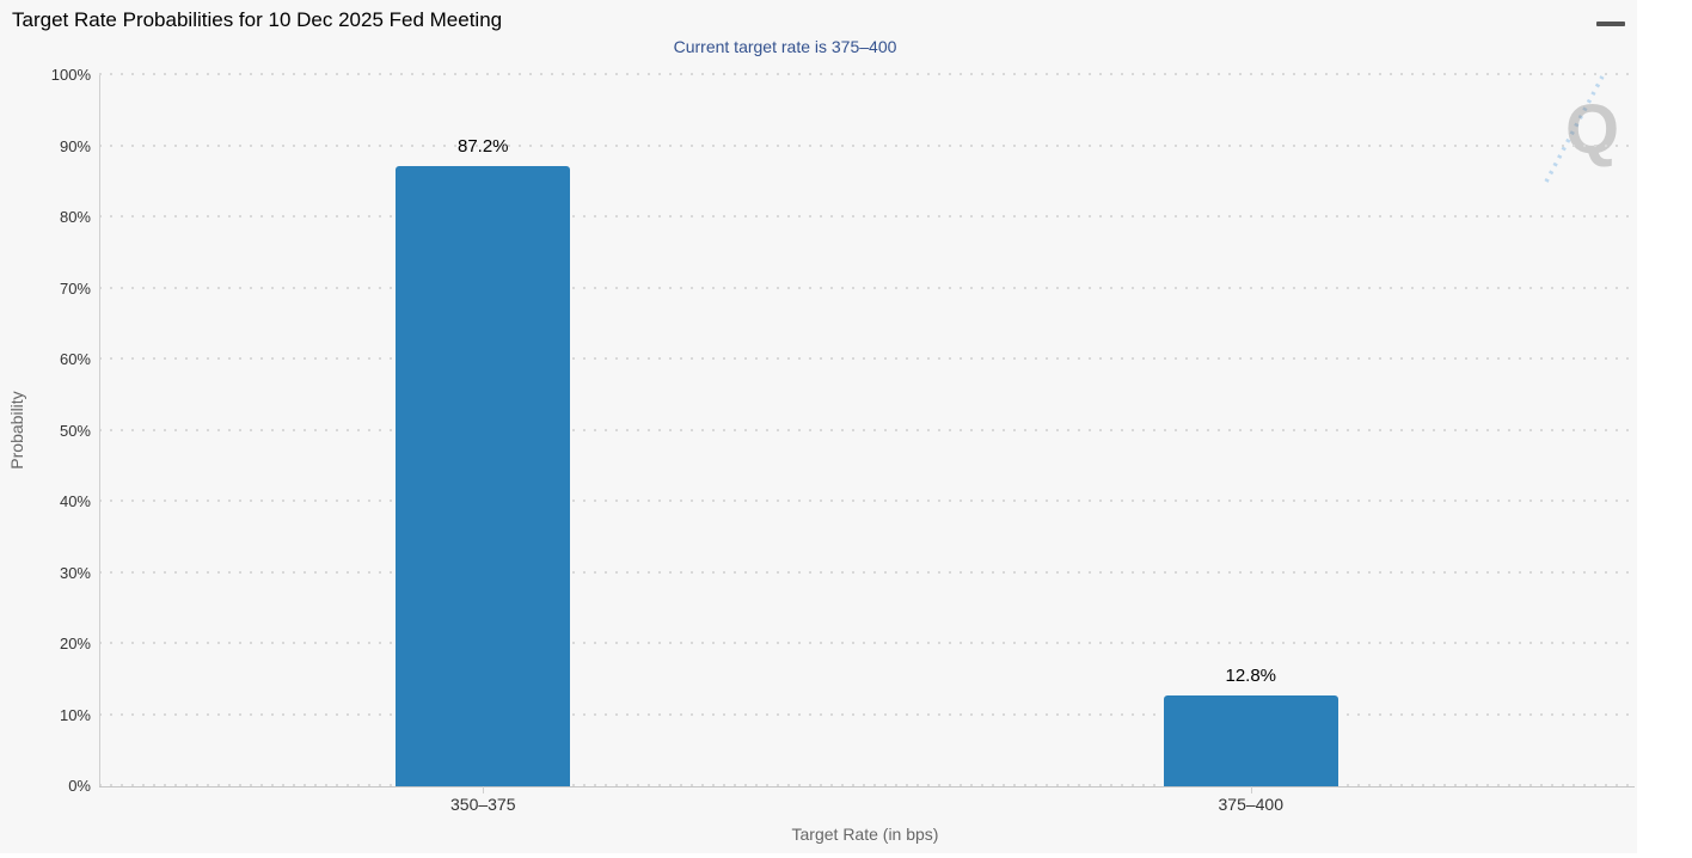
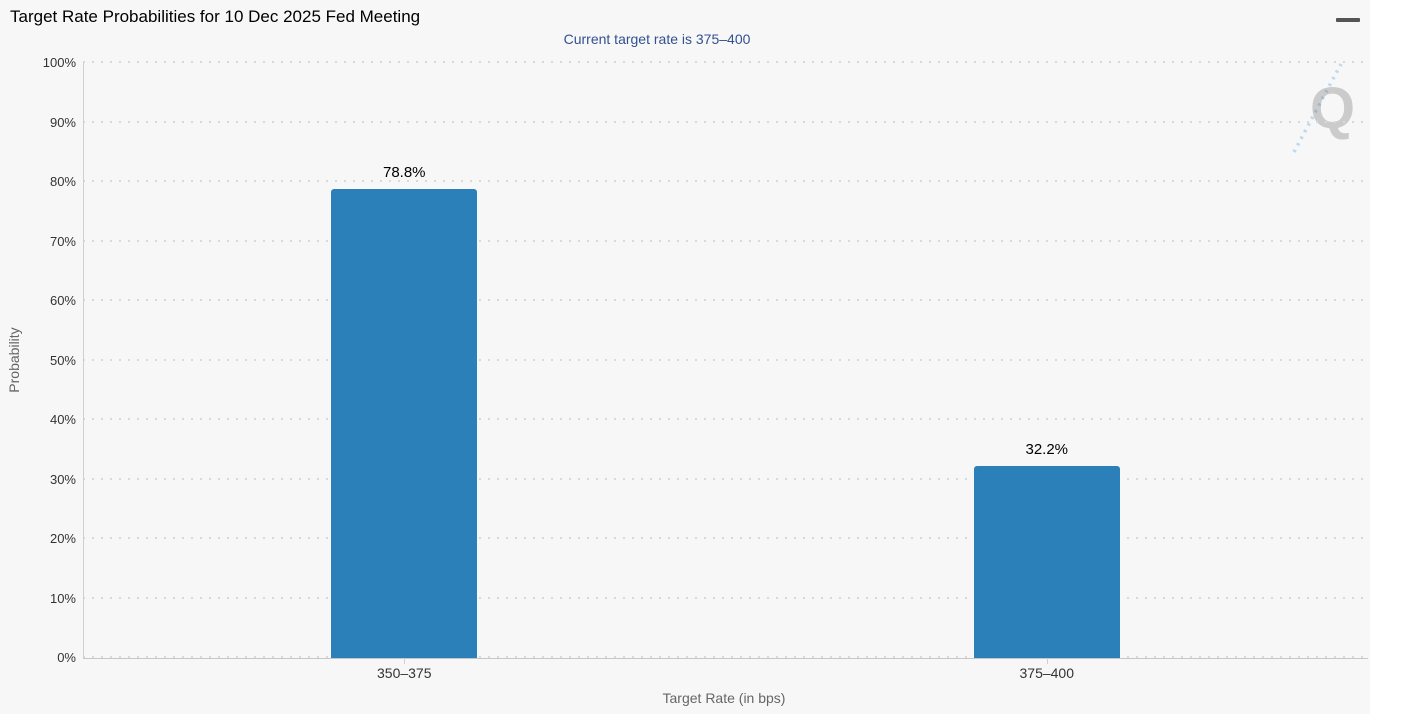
350–375: 87.2% -> 78.8%
375–400: 12.8% -> 32.2%
